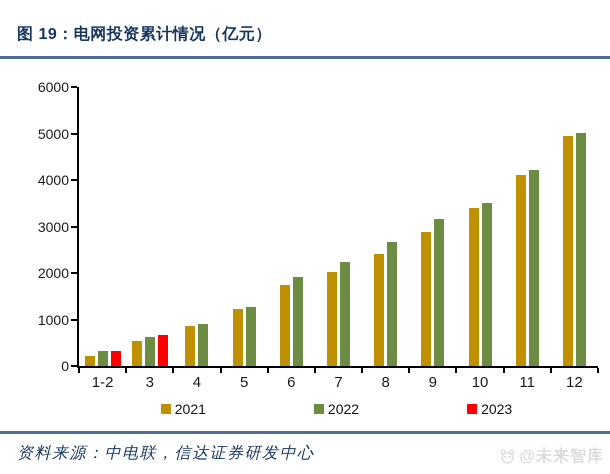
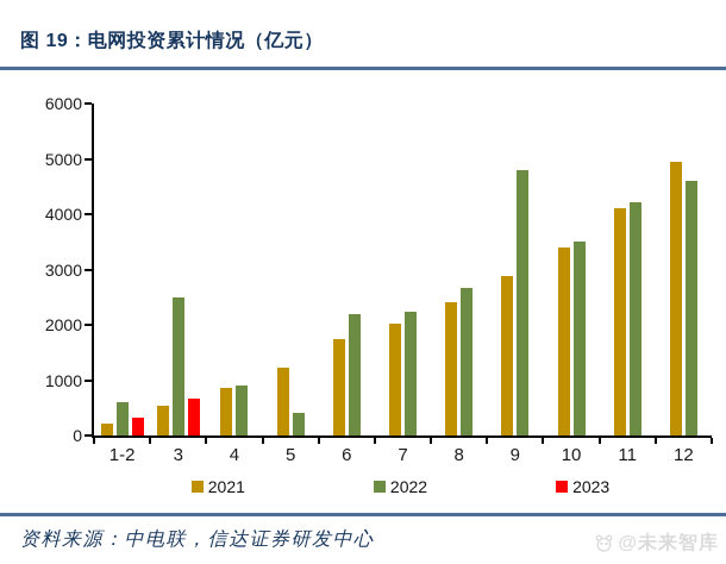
2022/1-2: 300 -> 600
2022/3: 600 -> 2500
2022/5: 1300 -> 400
2022/6: 1900 -> 2200
2022/9: 3200 -> 4800
2022/12: 5000 -> 4600
